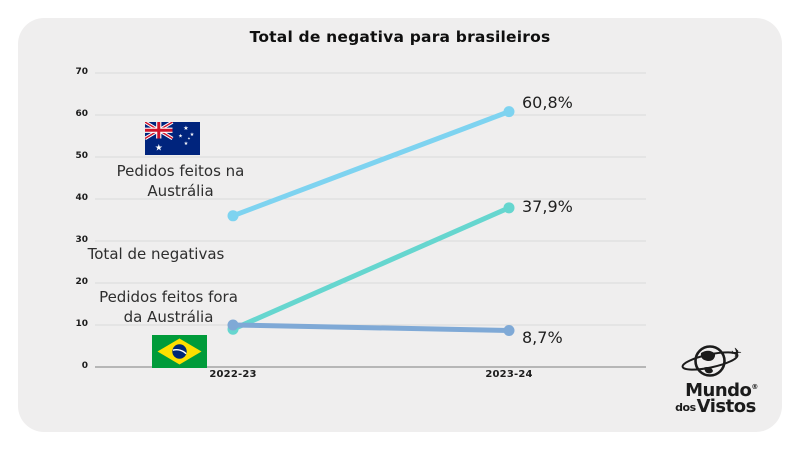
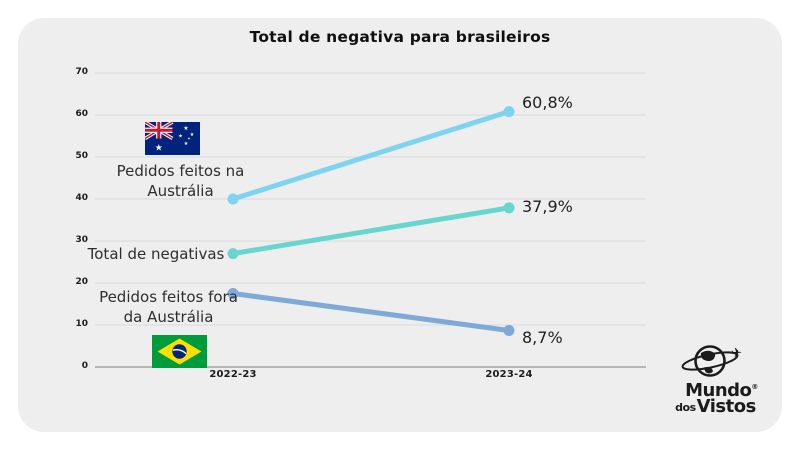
Pedidos feitos na Austrália/2022-23: 36 -> 40
Total de negativas/2022-23: 9 -> 27
Pedidos feitos fora da Austrália/2022-23: 10 -> 18
